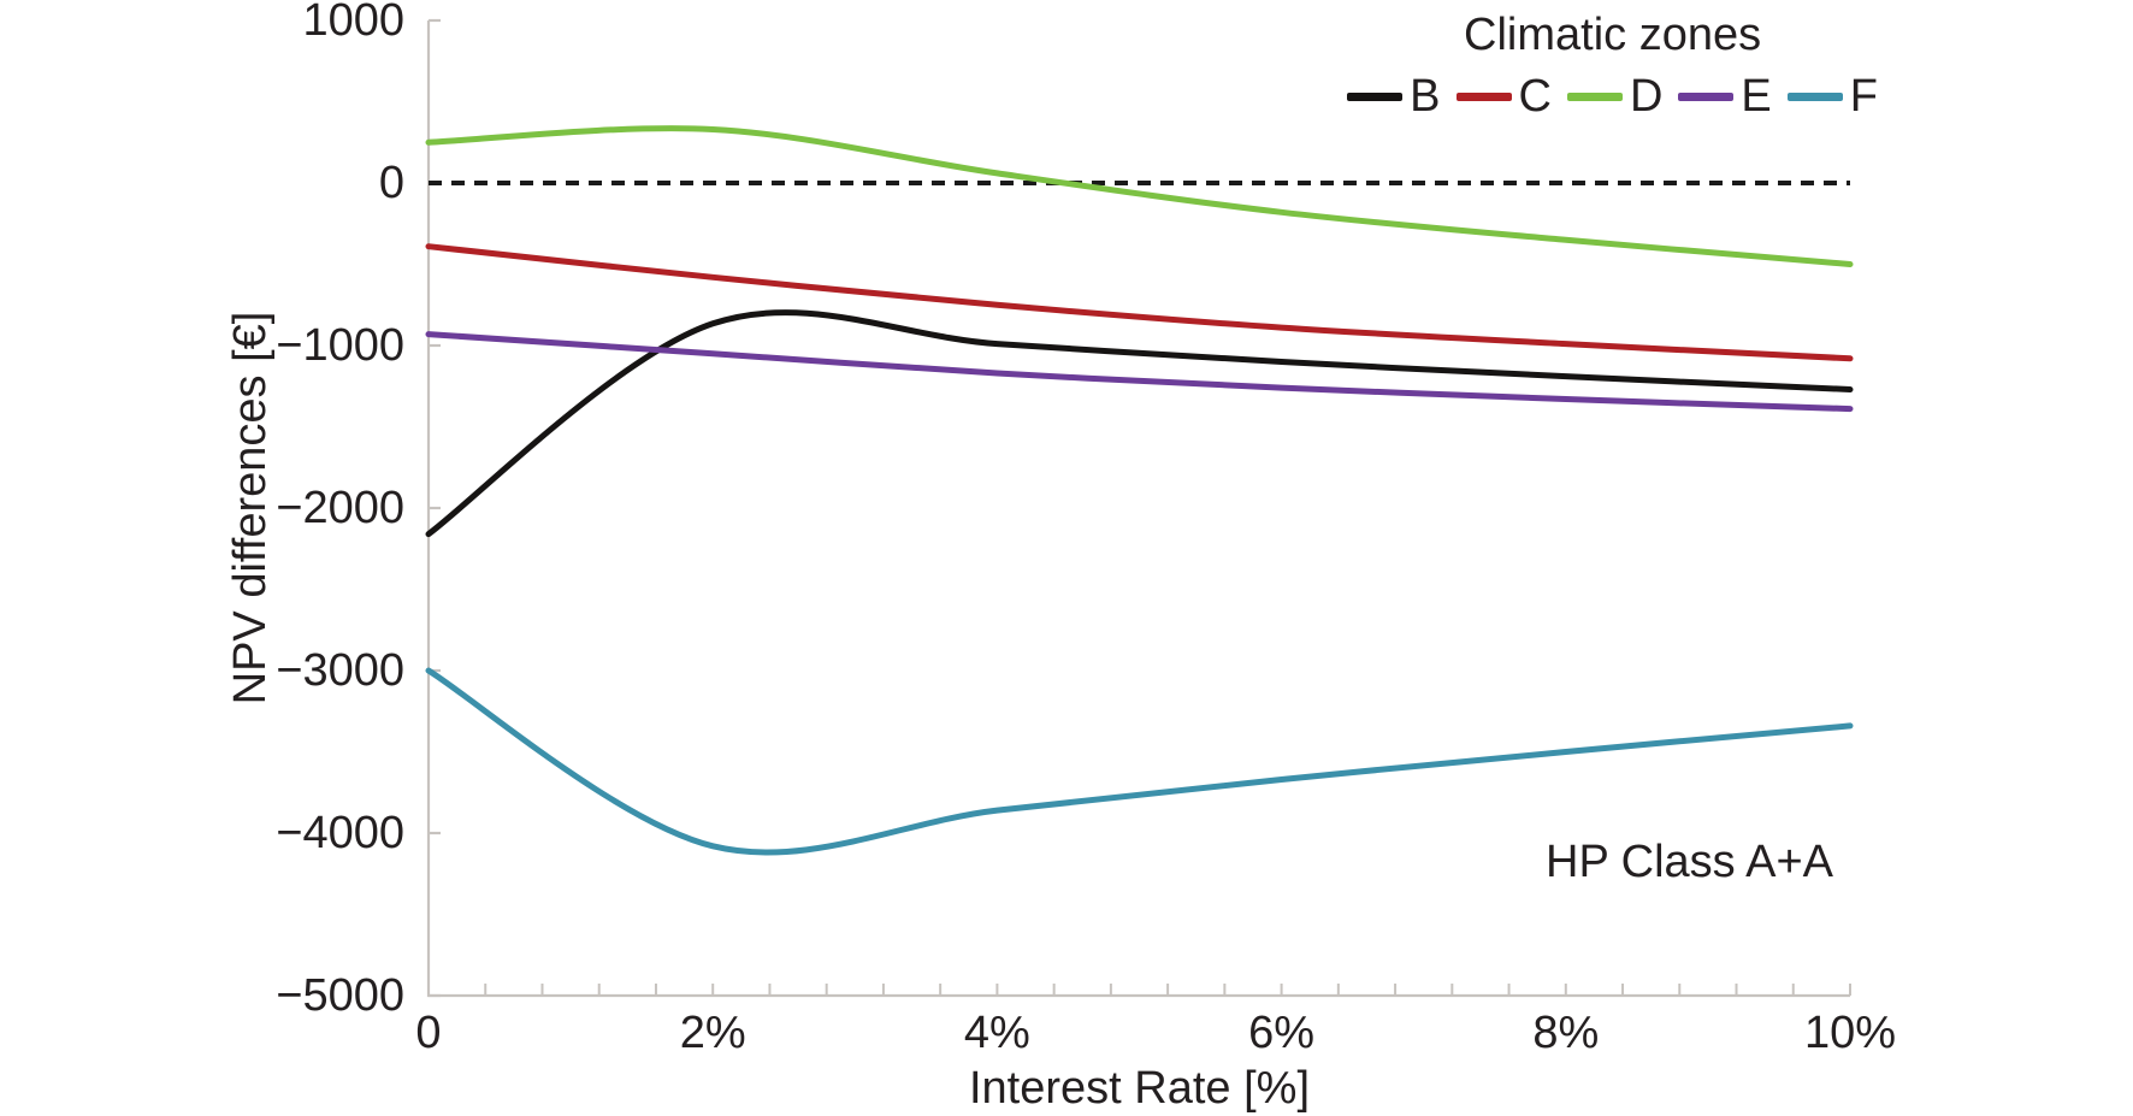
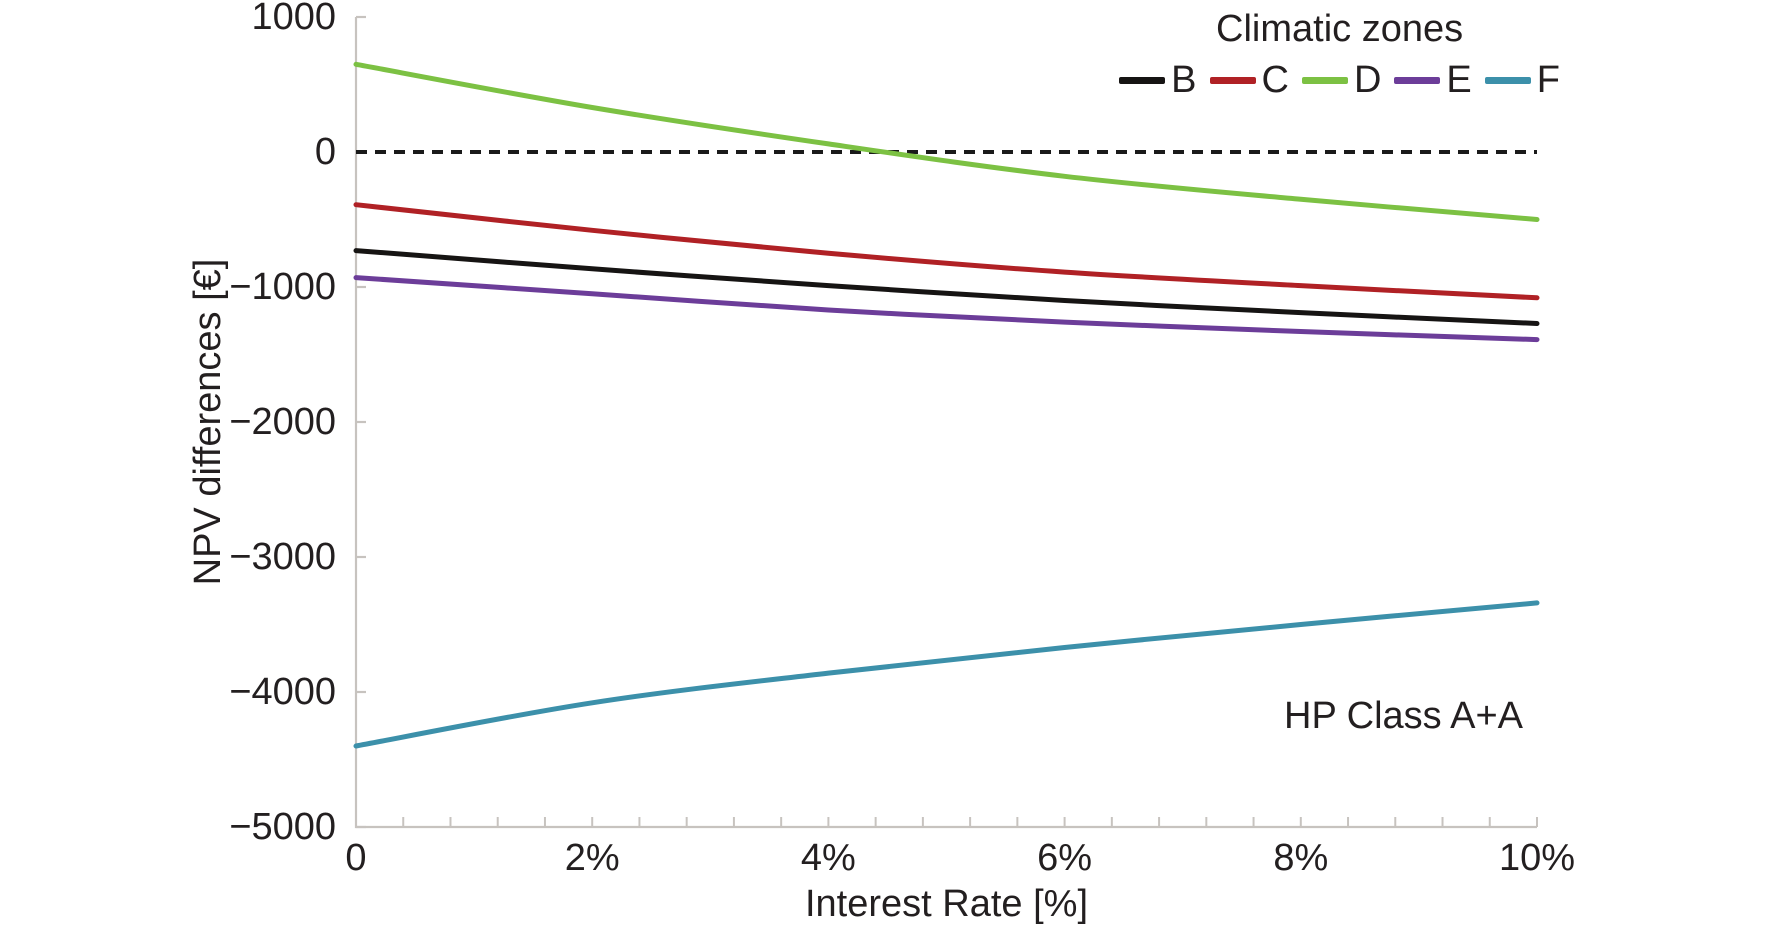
B/0: -2160 -> -730
D/0: 250 -> 650
F/0: -3000 -> -4400
